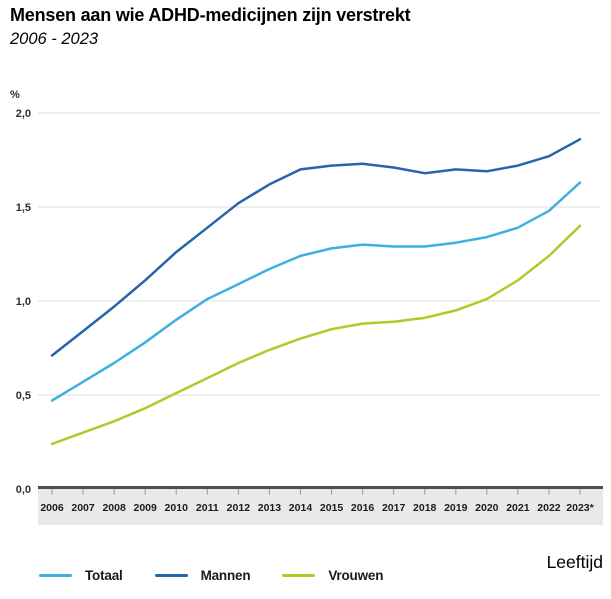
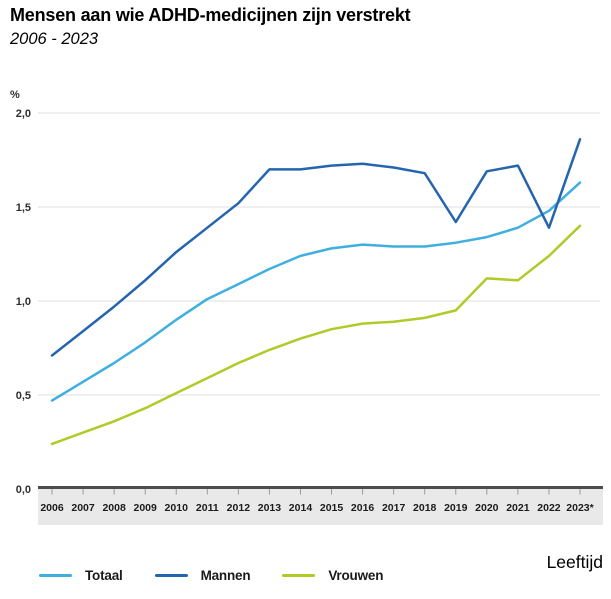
Mannen/2013: 1,62 -> 1,70
Mannen/2019: 1,70 -> 1,42
Vrouwen/2020: 1,01 -> 1,12
Mannen/2022: 1,77 -> 1,39
